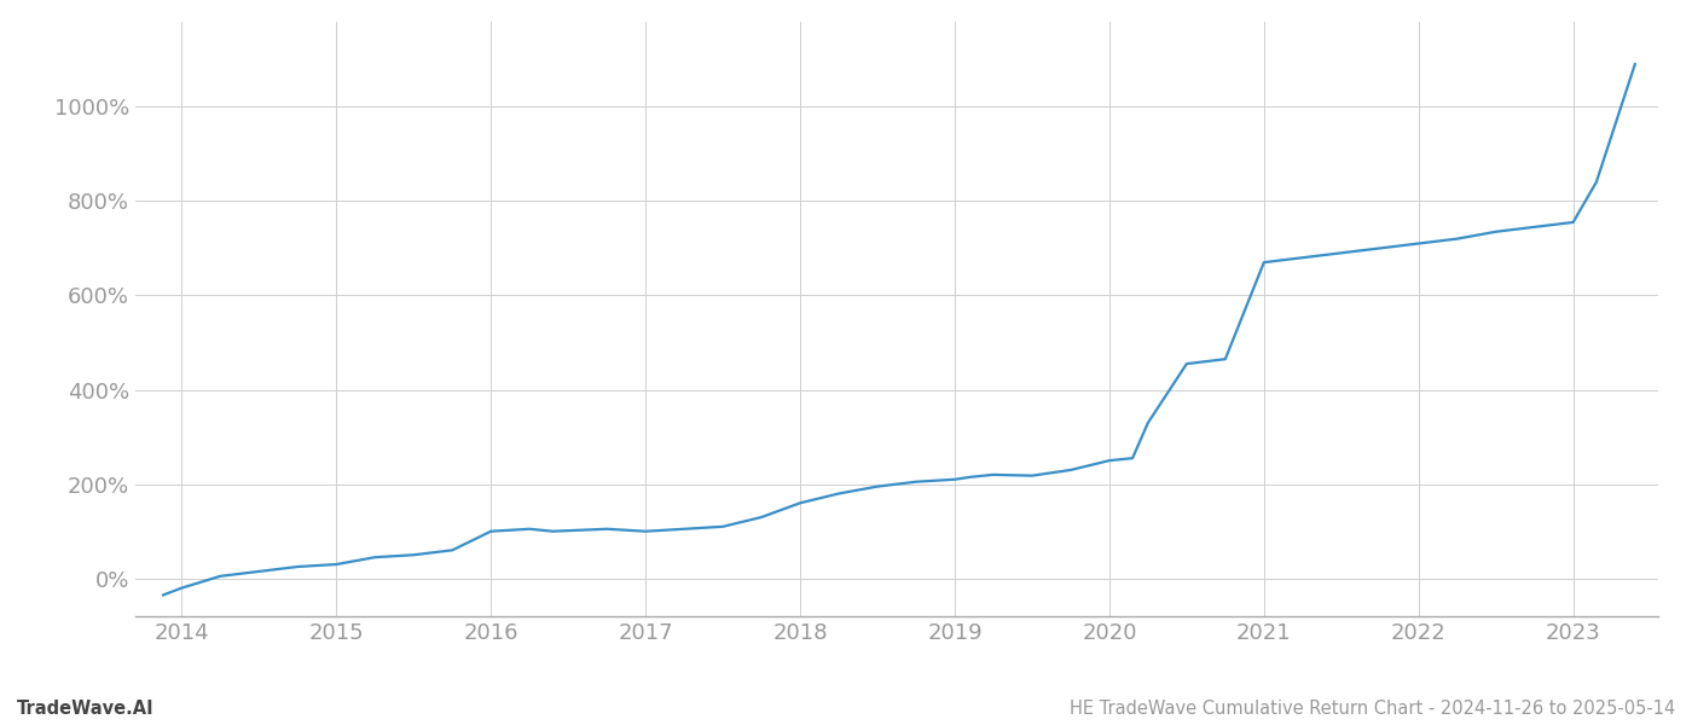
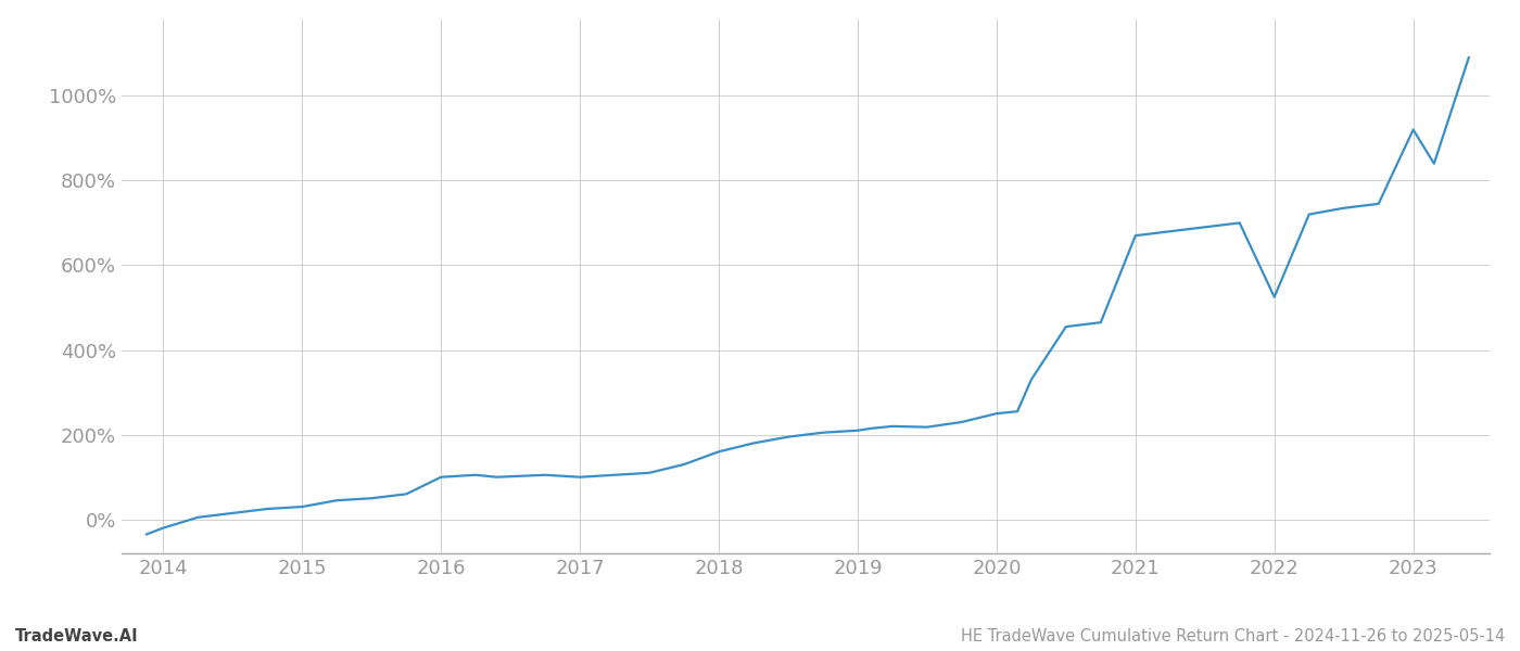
2022: 710% -> 525%
2023: 755% -> 920%
